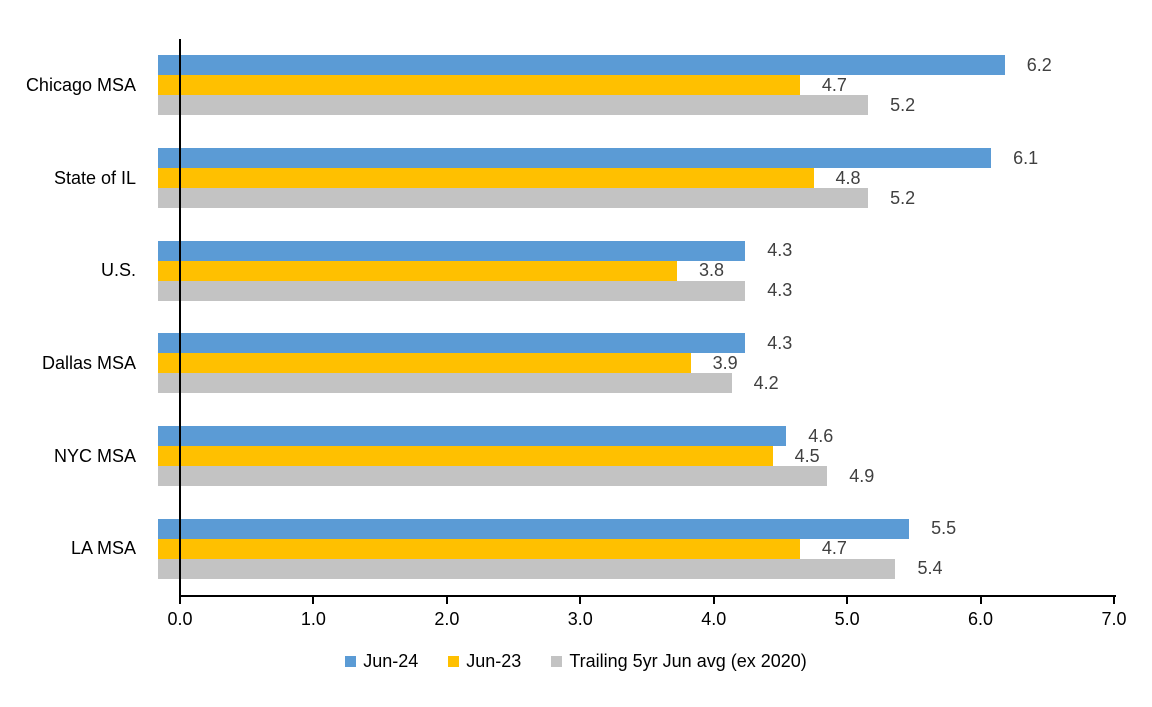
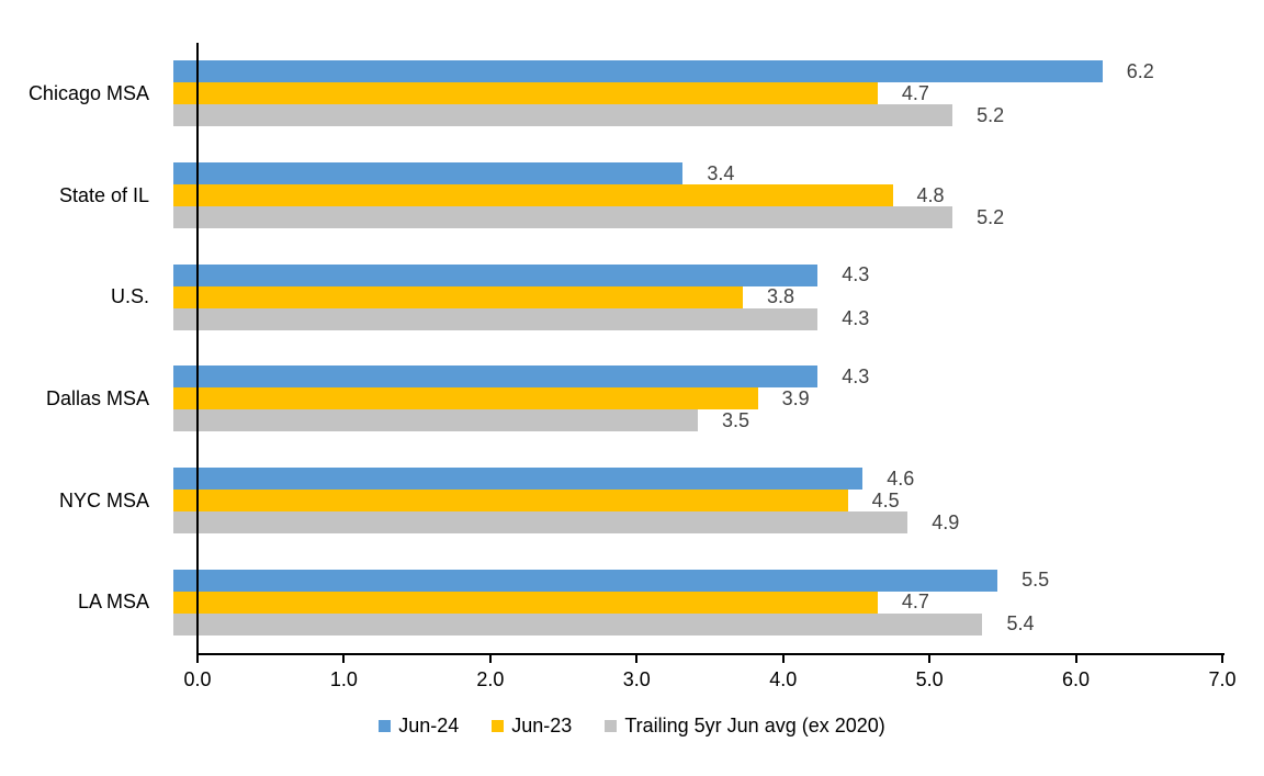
Jun-24/State of IL: 6.1 -> 3.4
Trailing 5yr Jun avg (ex 2020)/Dallas MSA: 4.2 -> 3.5
